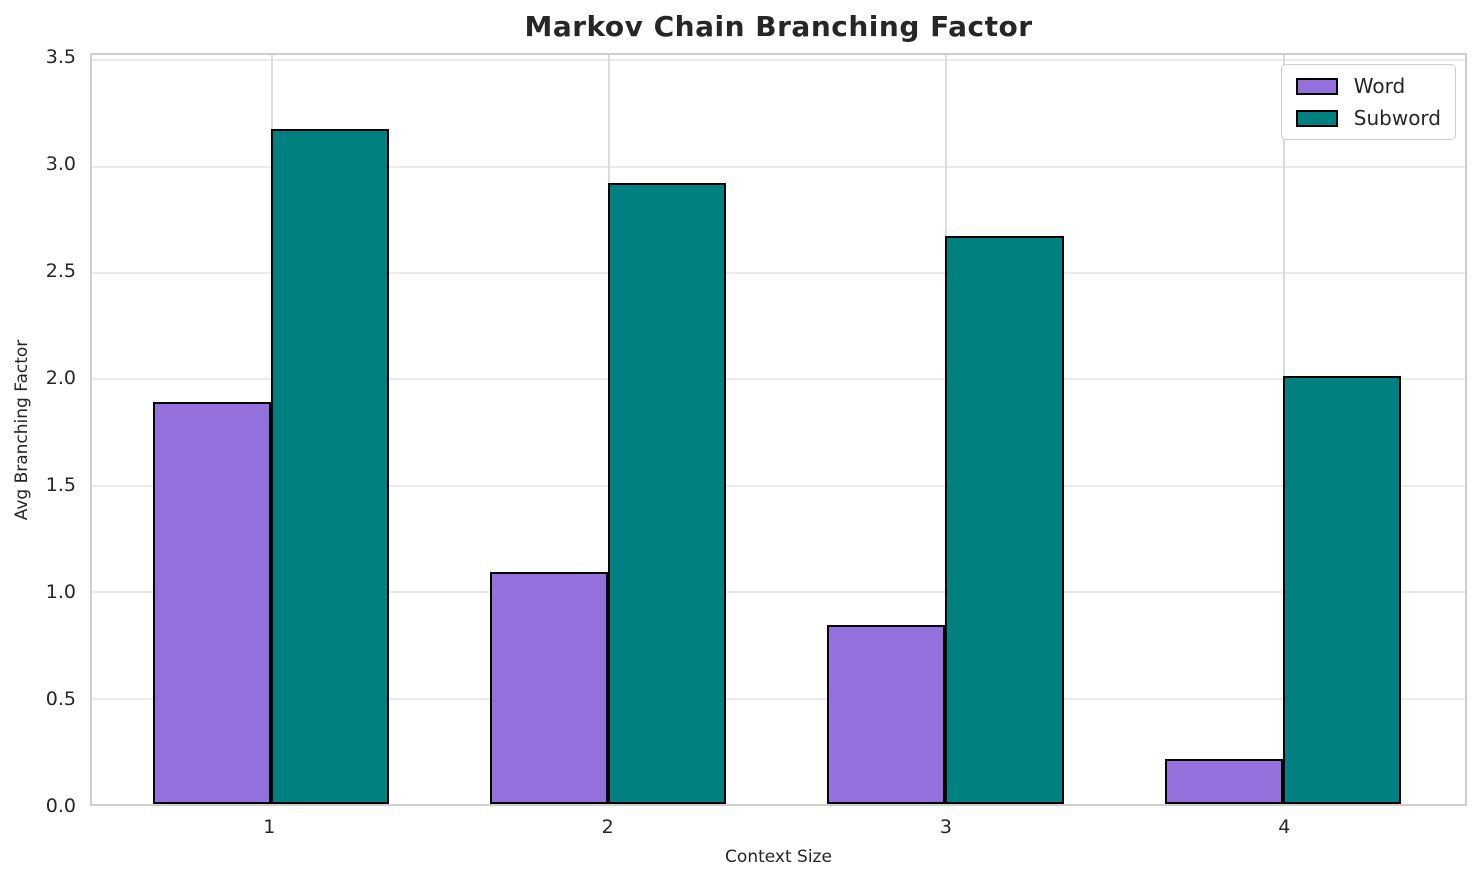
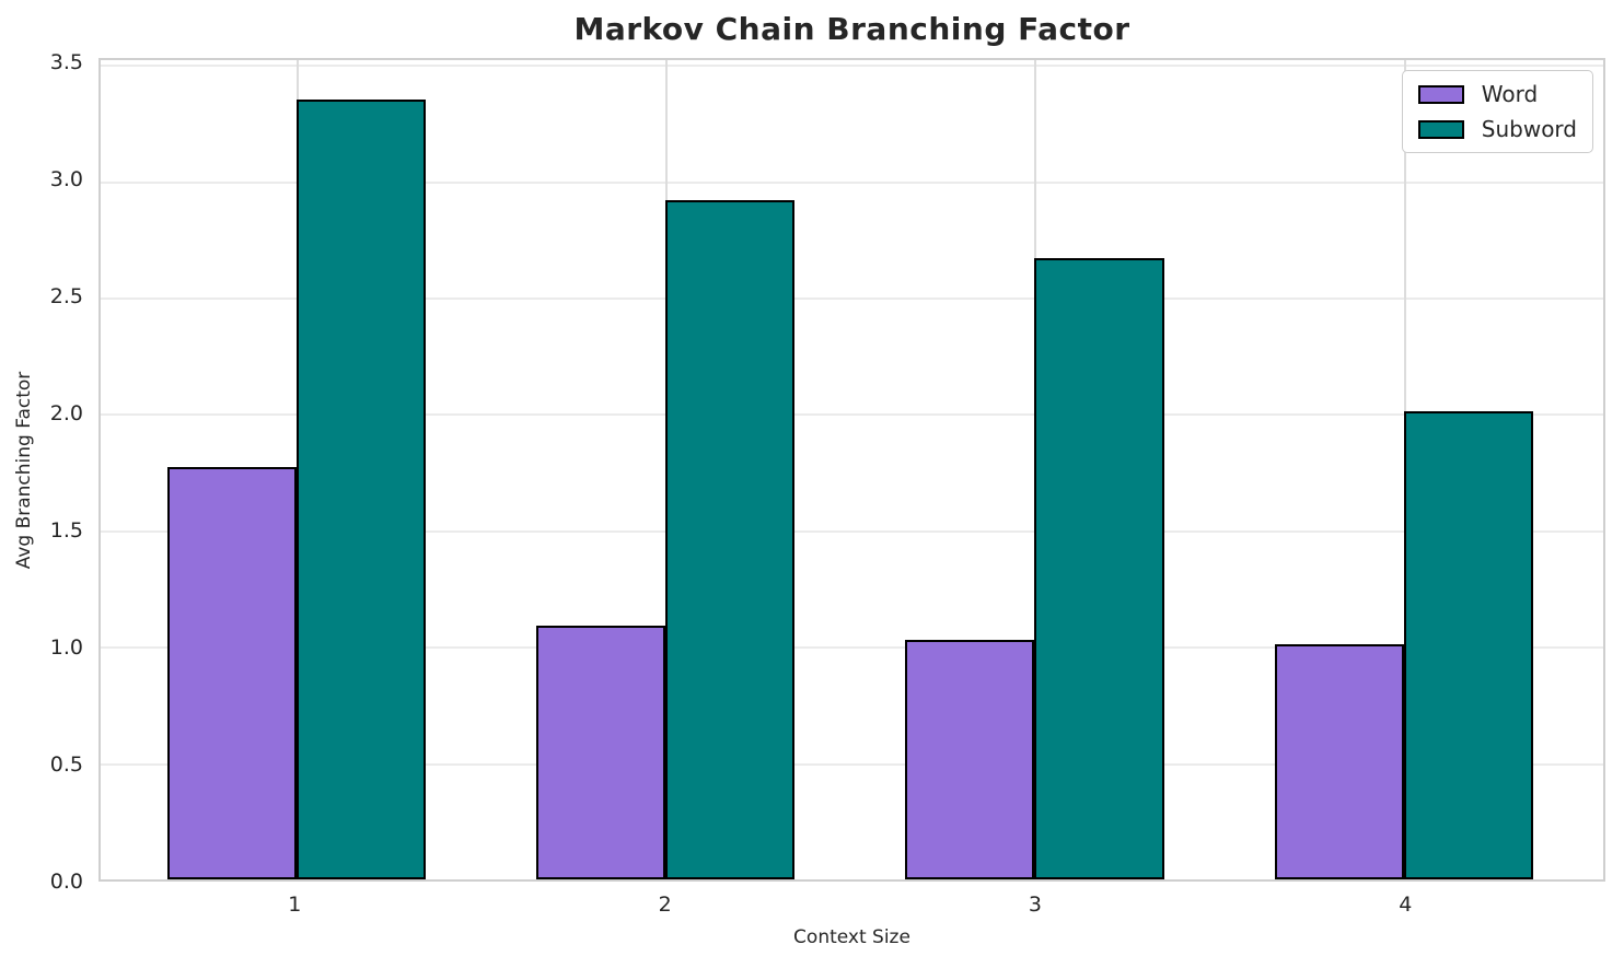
Word/1: 1.89 -> 1.77
Subword/1: 3.17 -> 3.35
Word/3: 0.84 -> 1.03
Word/4: 0.21 -> 1.01
